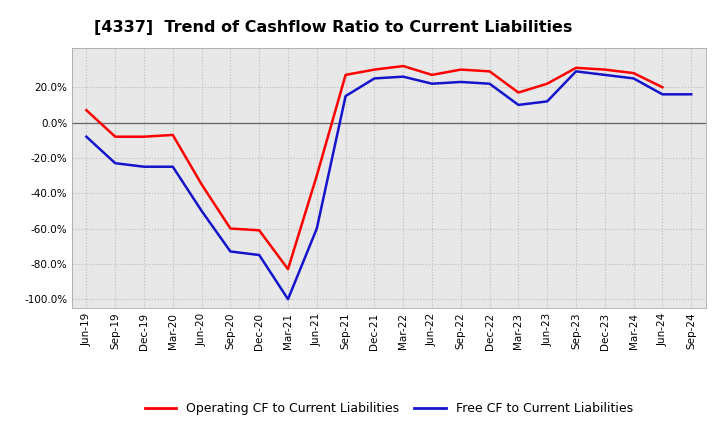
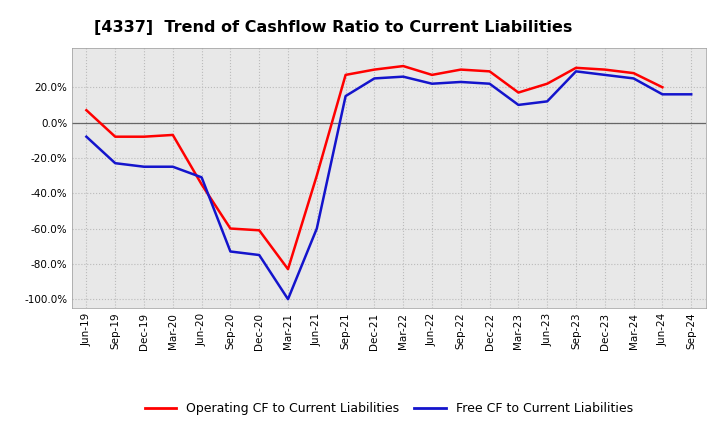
Free CF to Current Liabilities/Jun-20: -50% -> -31%
